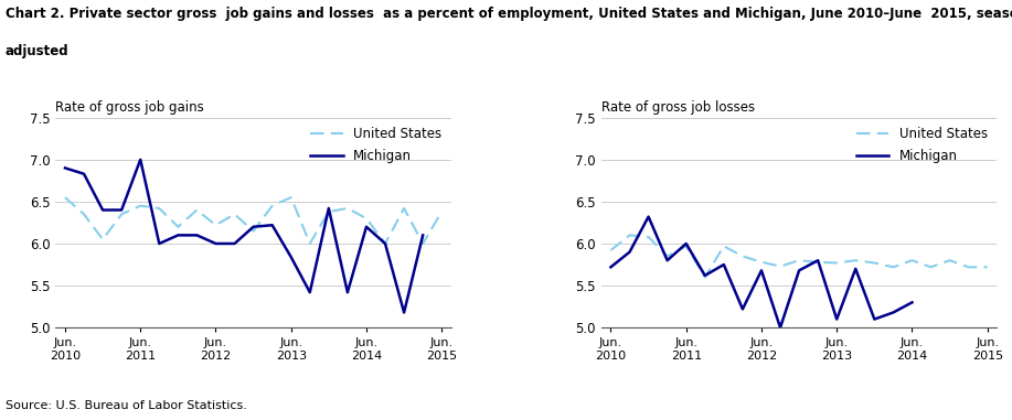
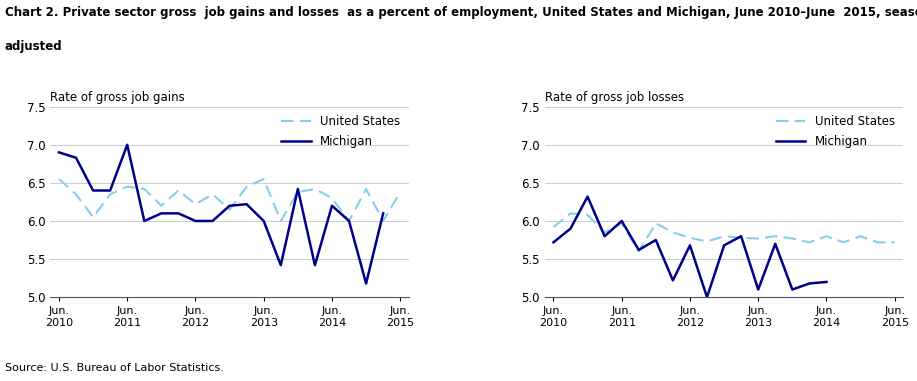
Rate of gross job gains/Michigan/Jun. 2013: 5.84 -> 6.00
Rate of gross job losses/Michigan/Jun. 2014: 5.30 -> 5.20
